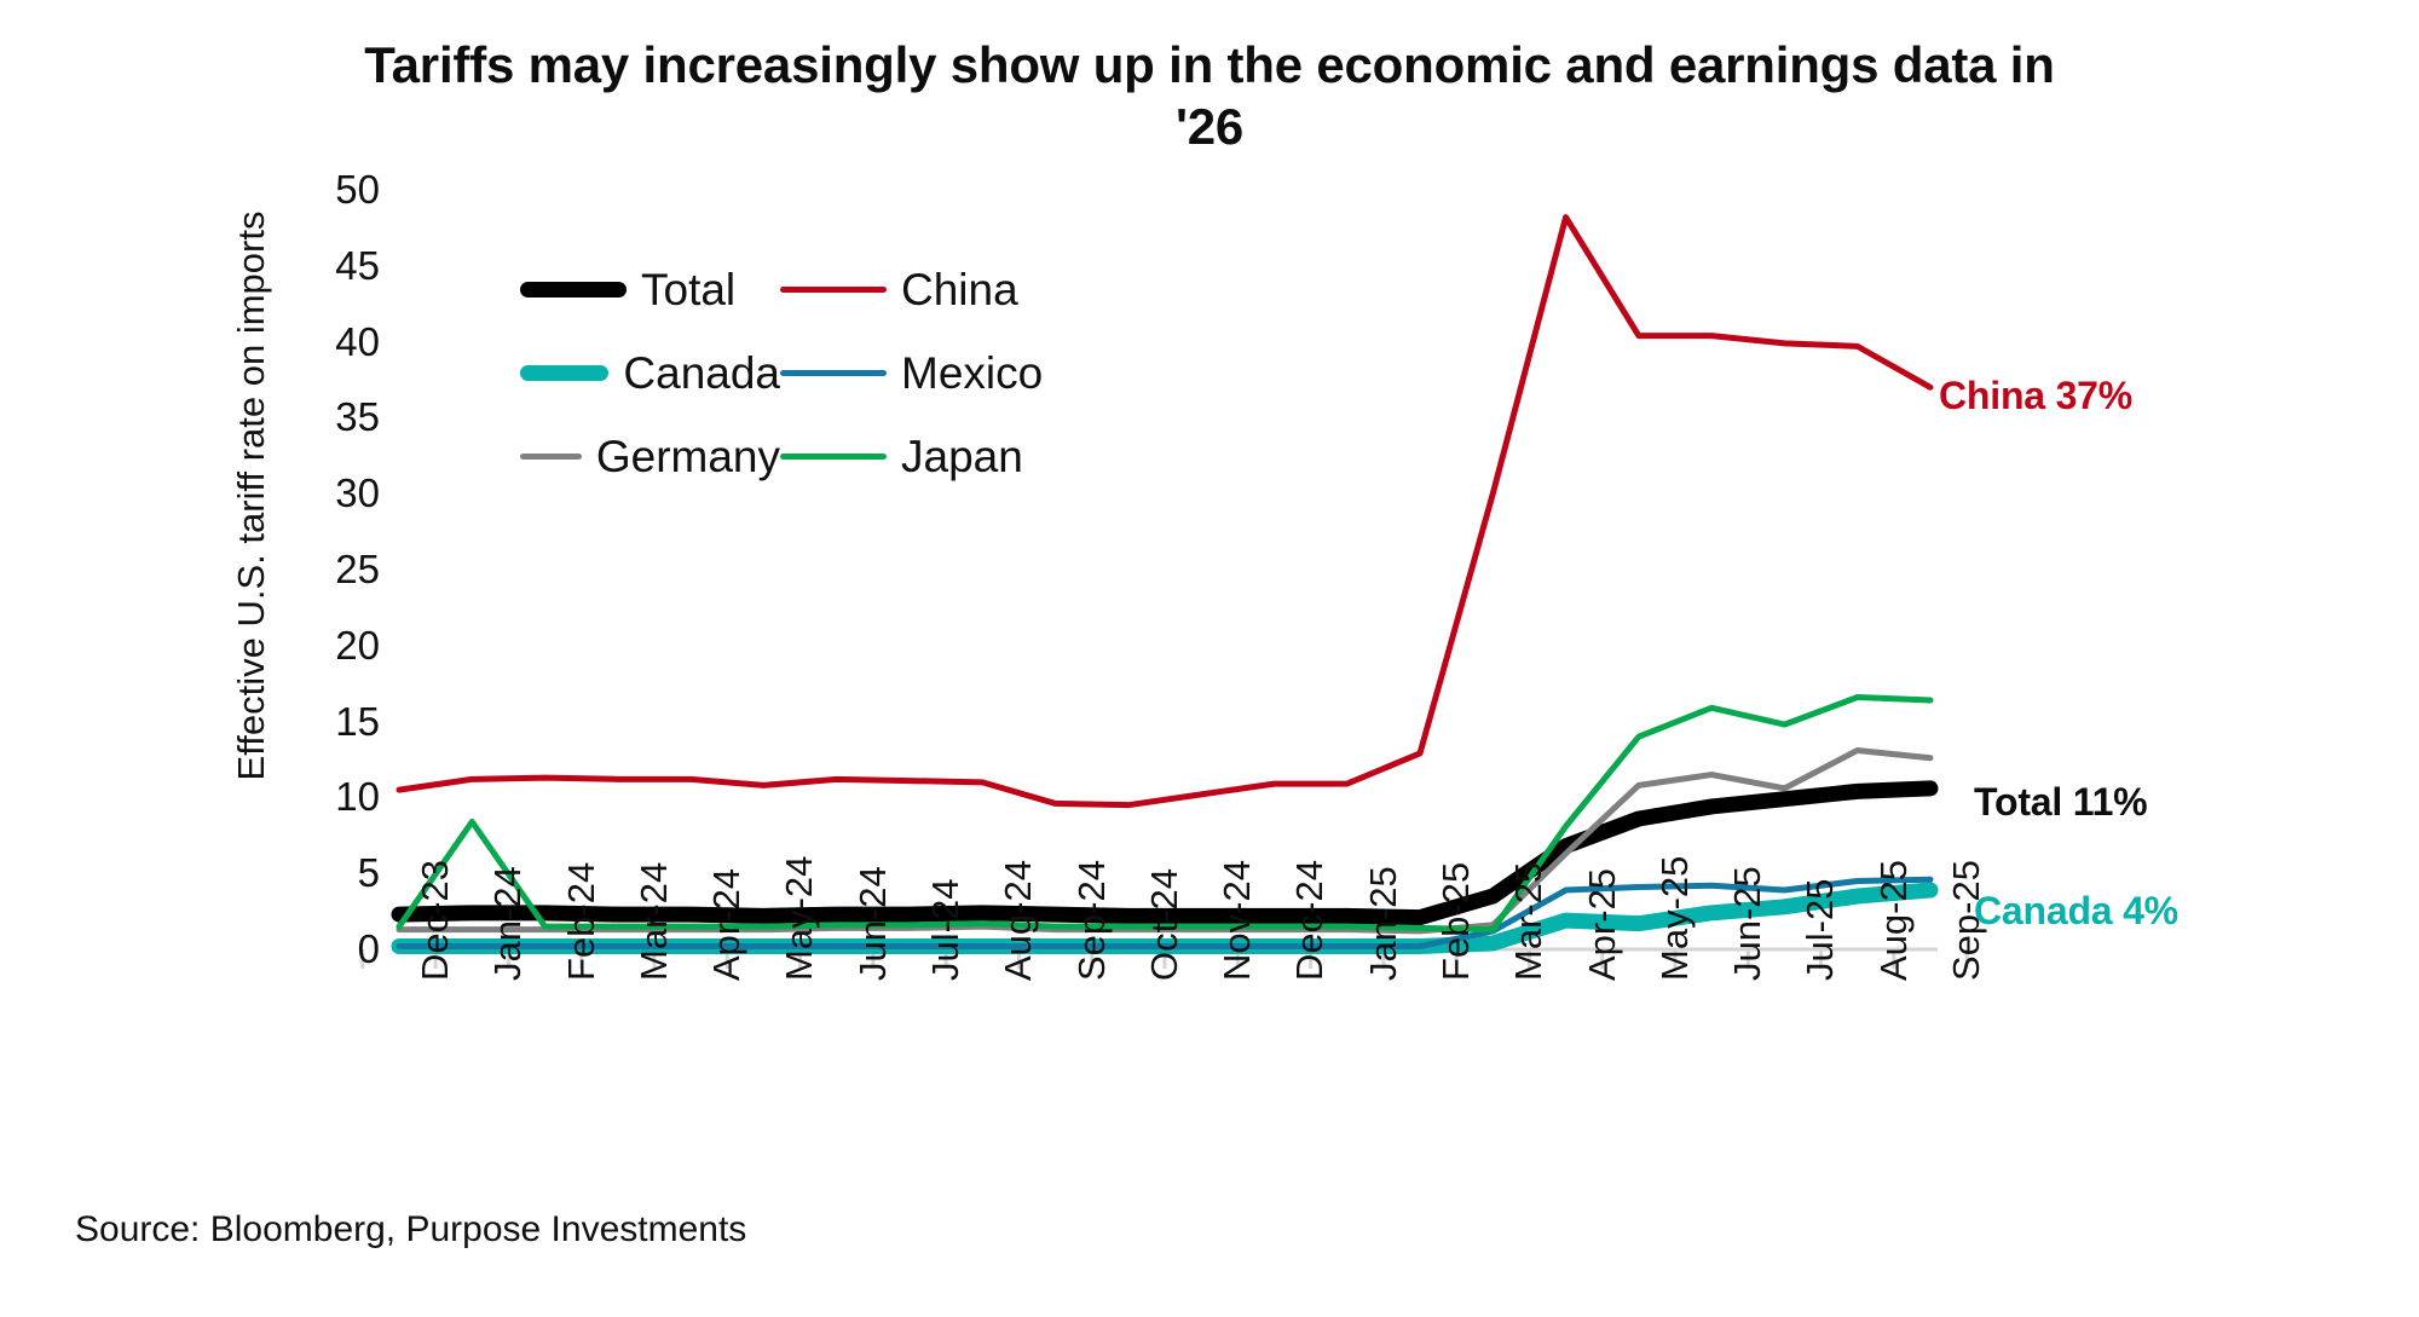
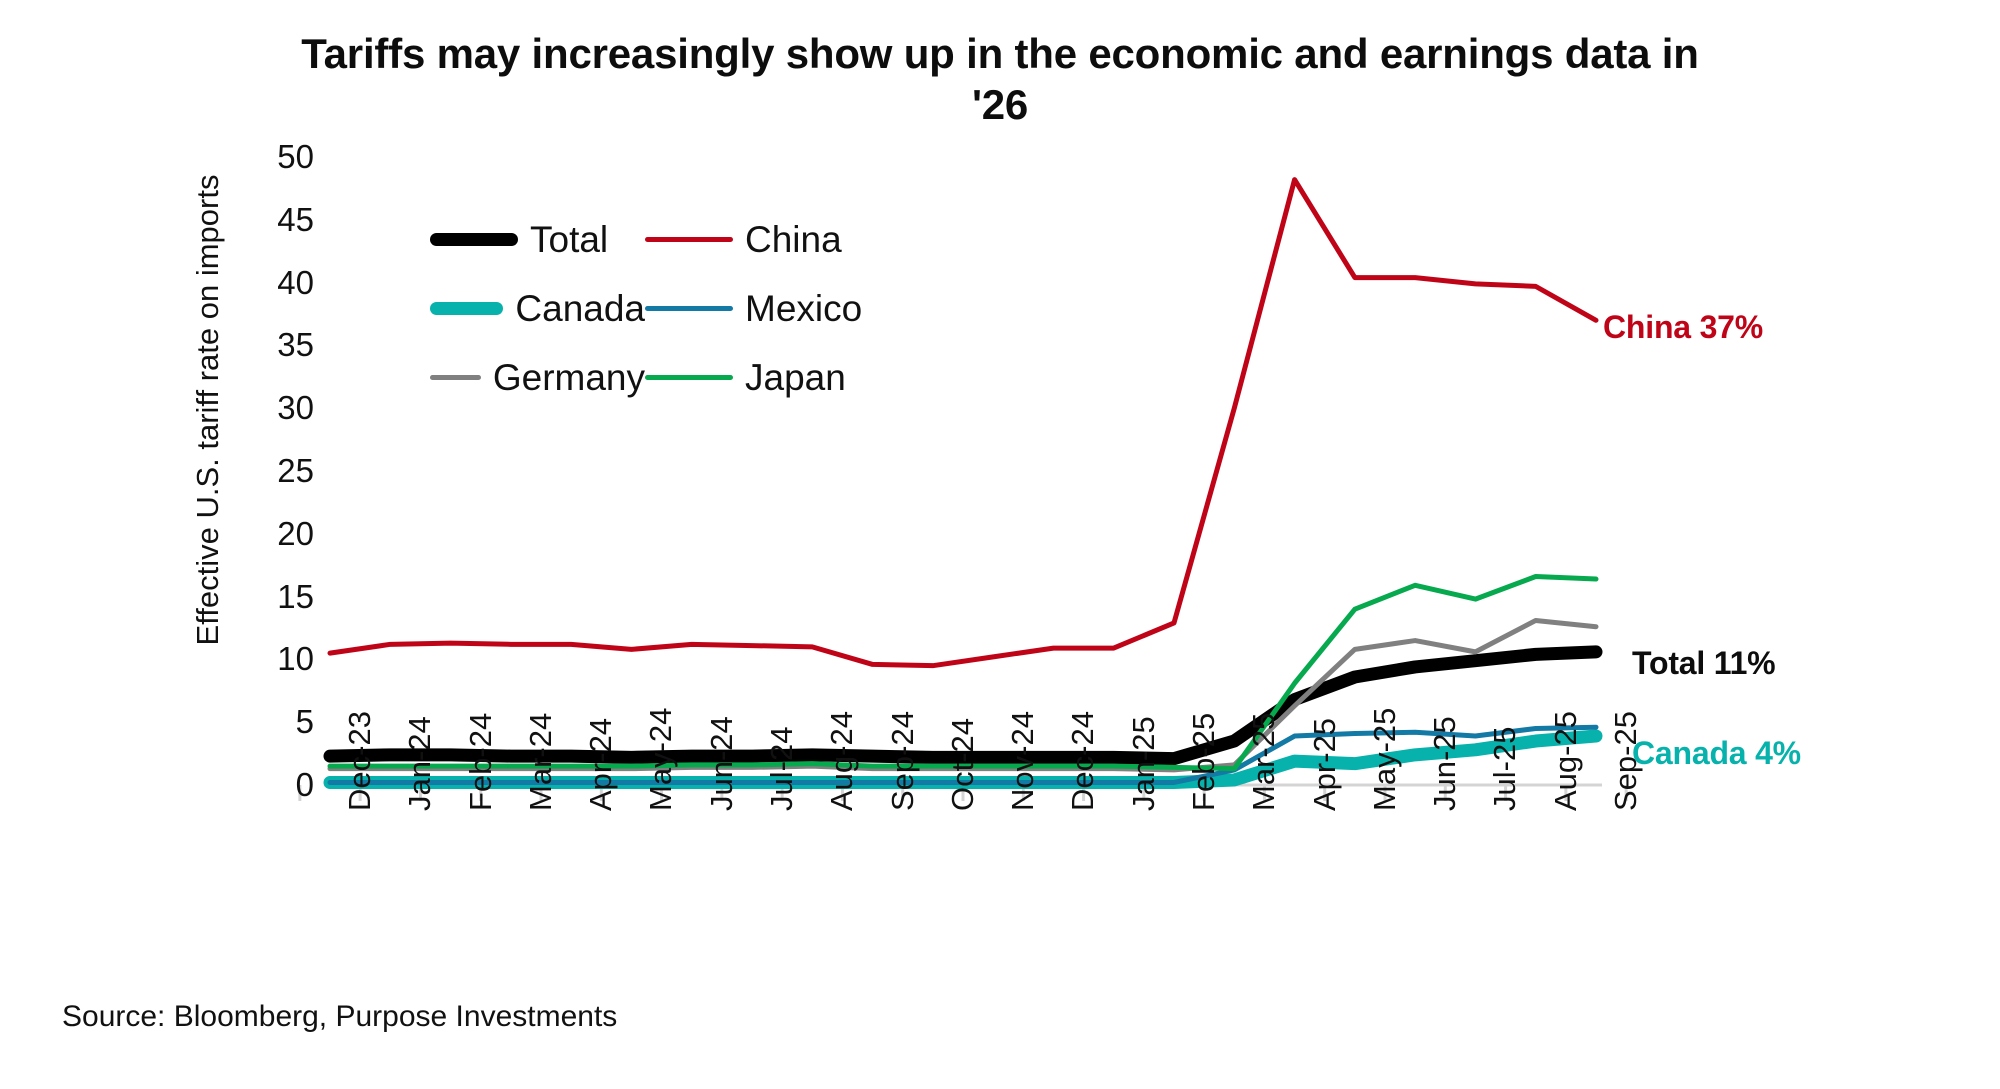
Japan/Jan-24: 8.4 -> 1.5
